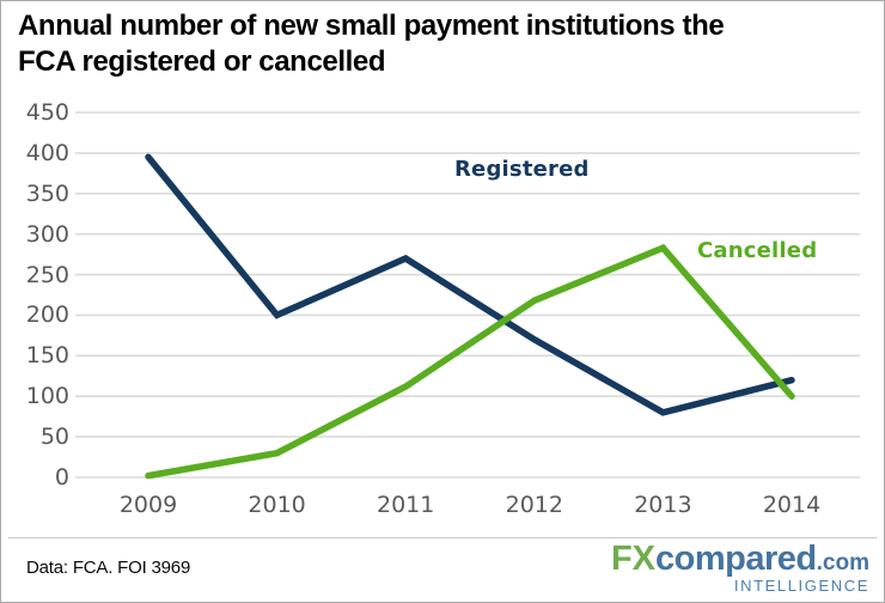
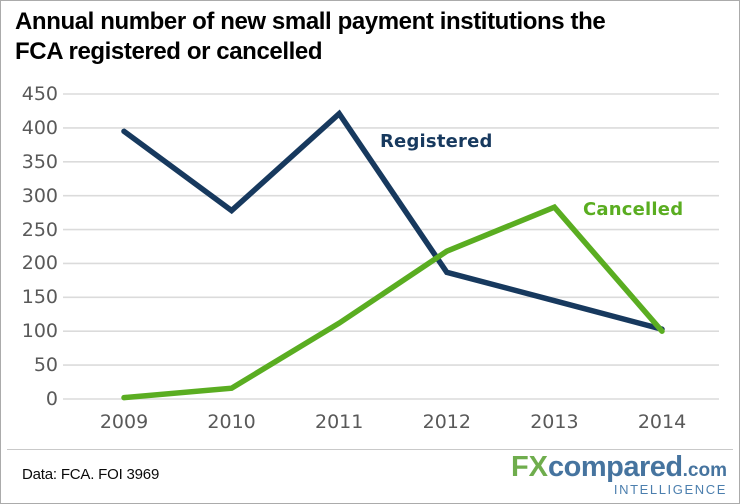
Registered/2010: 200 -> 280
Cancelled/2010: 30 -> 20
Registered/2011: 270 -> 420
Registered/2012: 170 -> 190
Registered/2013: 80 -> 140
Registered/2014: 120 -> 100
